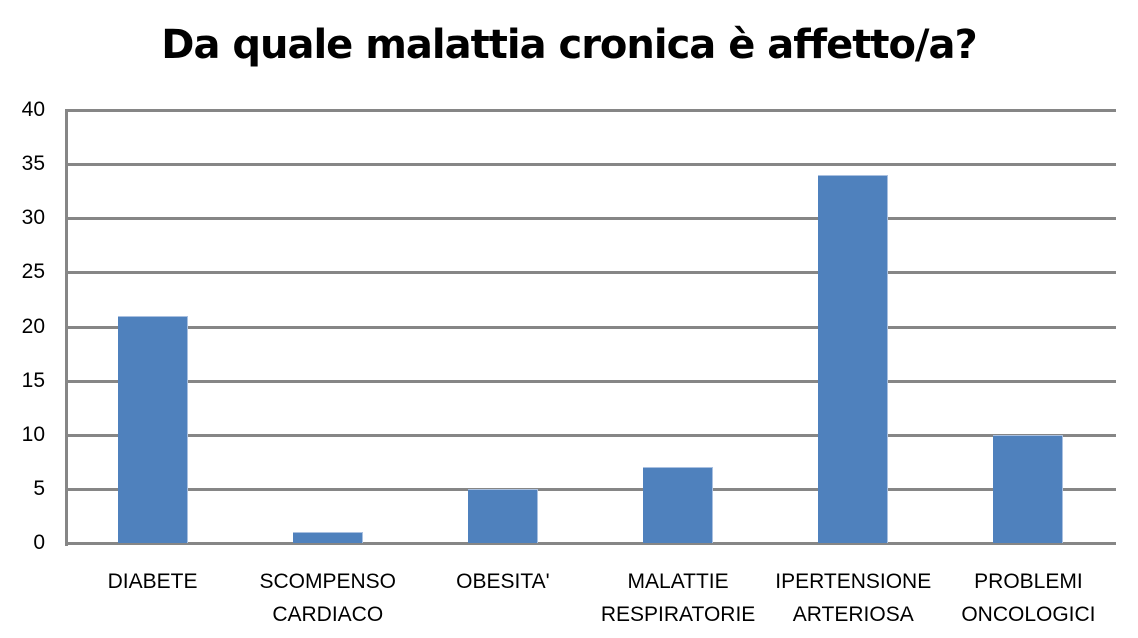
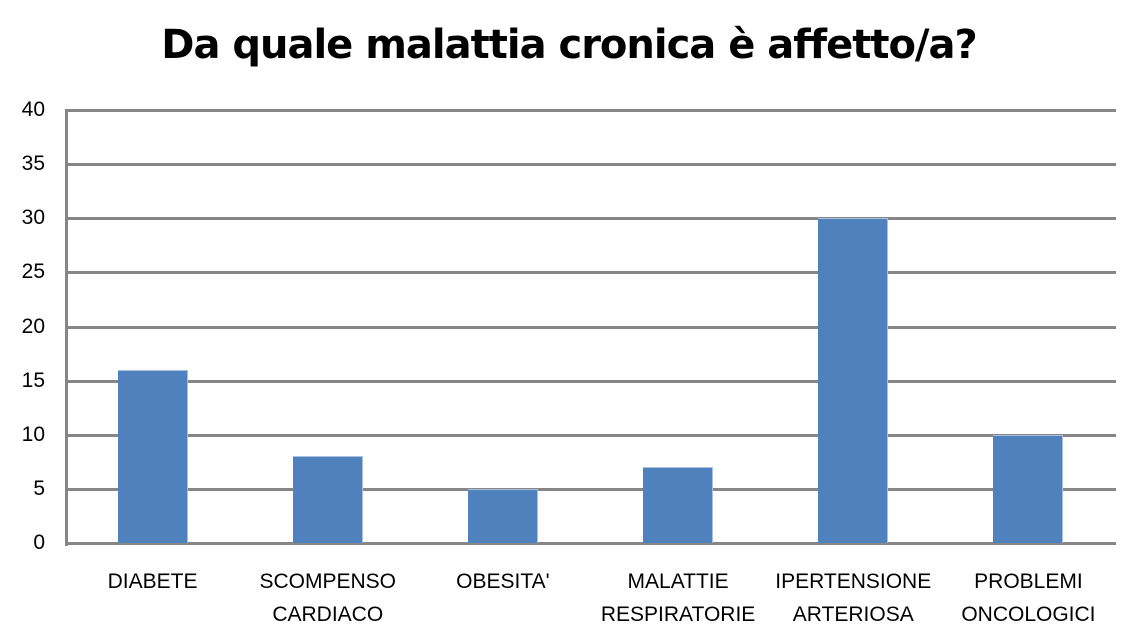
DIABETE: 21 -> 16
SCOMPENSO CARDIACO: 1 -> 8
IPERTENSIONE ARTERIOSA: 34 -> 30
